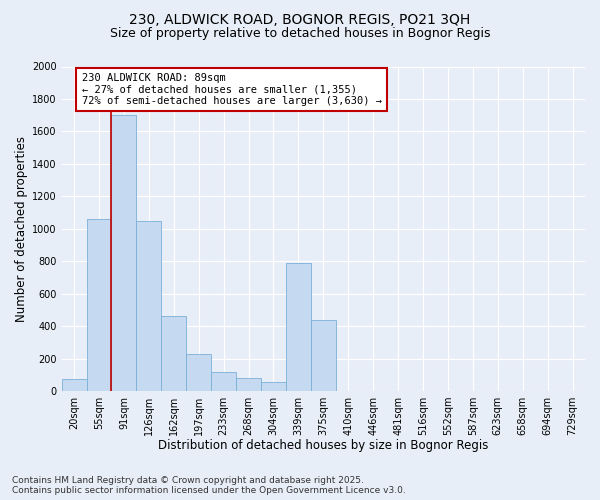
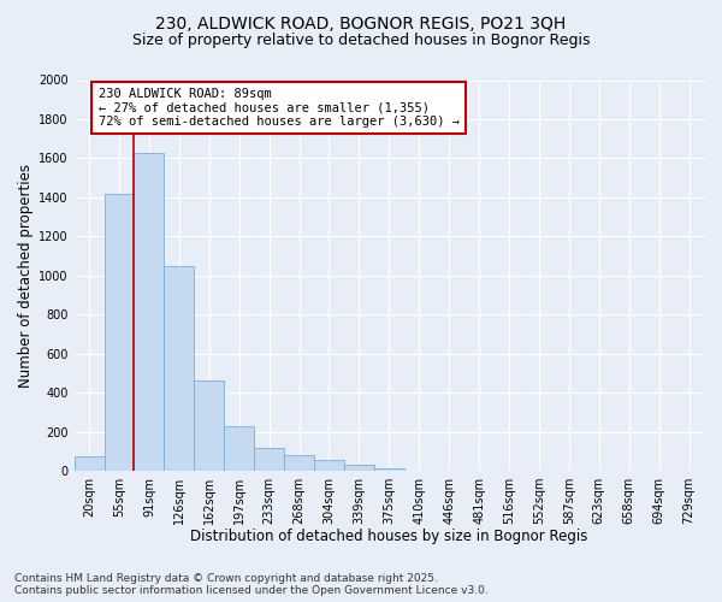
55sqm: 1060 -> 1420
91sqm: 1700 -> 1630
339sqm: 790 -> 30
375sqm: 440 -> 20
